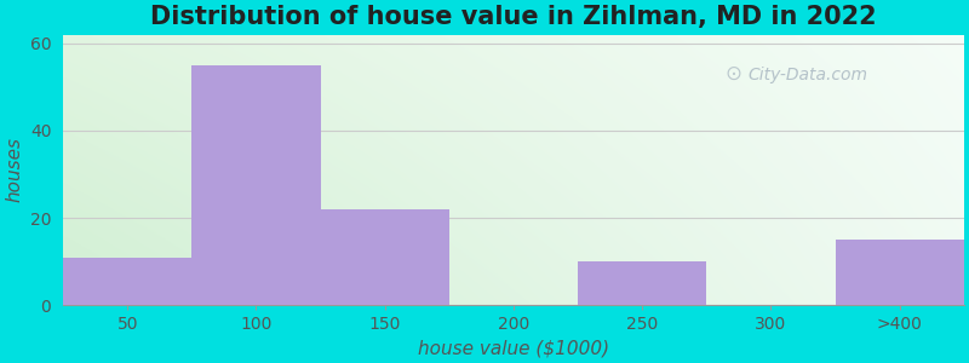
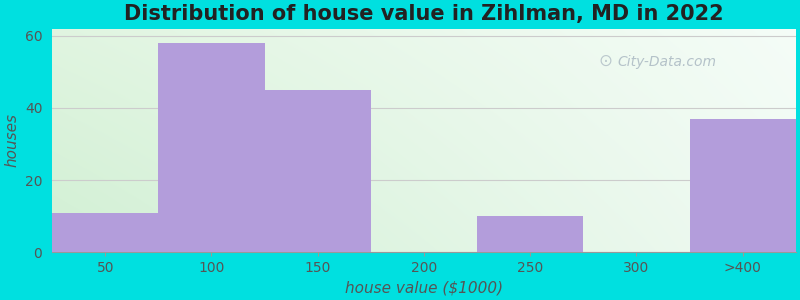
100: 55 -> 58
150: 22 -> 45
>400: 15 -> 37
